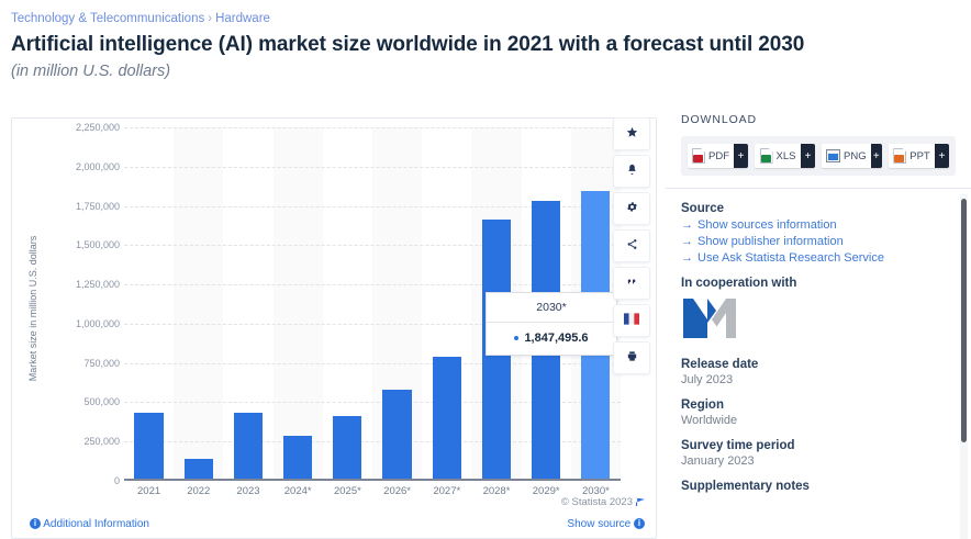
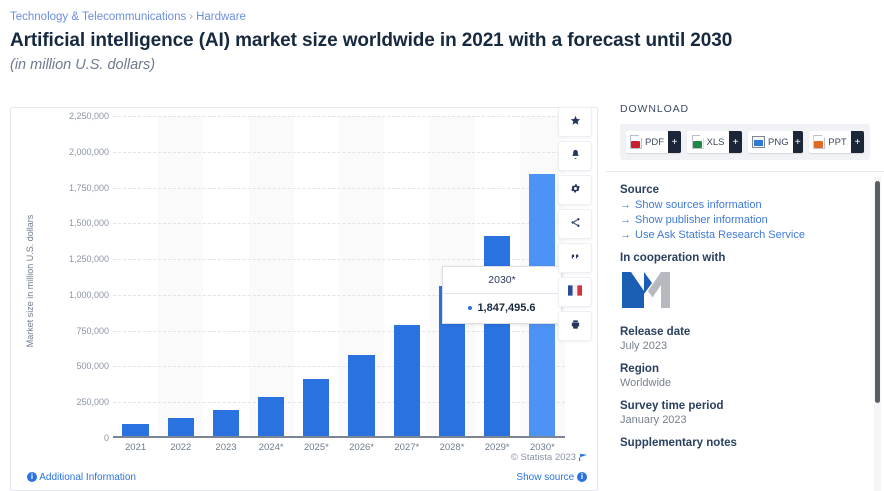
2021: 430000 -> 100000
2023: 430000 -> 200000
2028*: 1660000 -> 1060000
2029*: 1780000 -> 1410000
